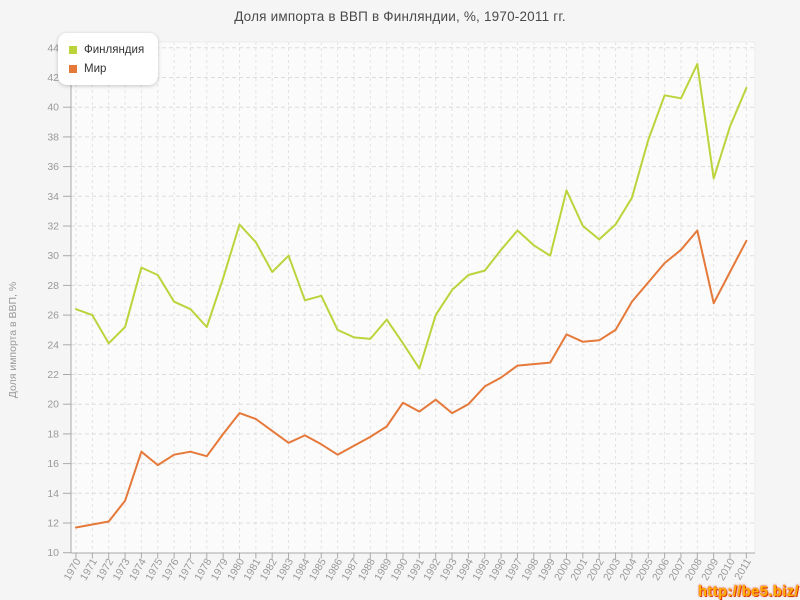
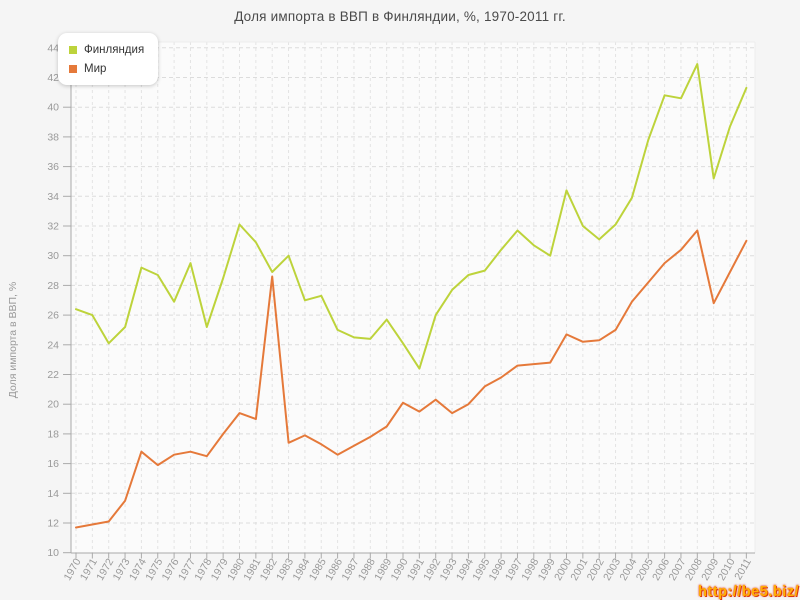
Финляндия/1977: 26.4 -> 29.5
Мир/1982: 18.2 -> 28.6
